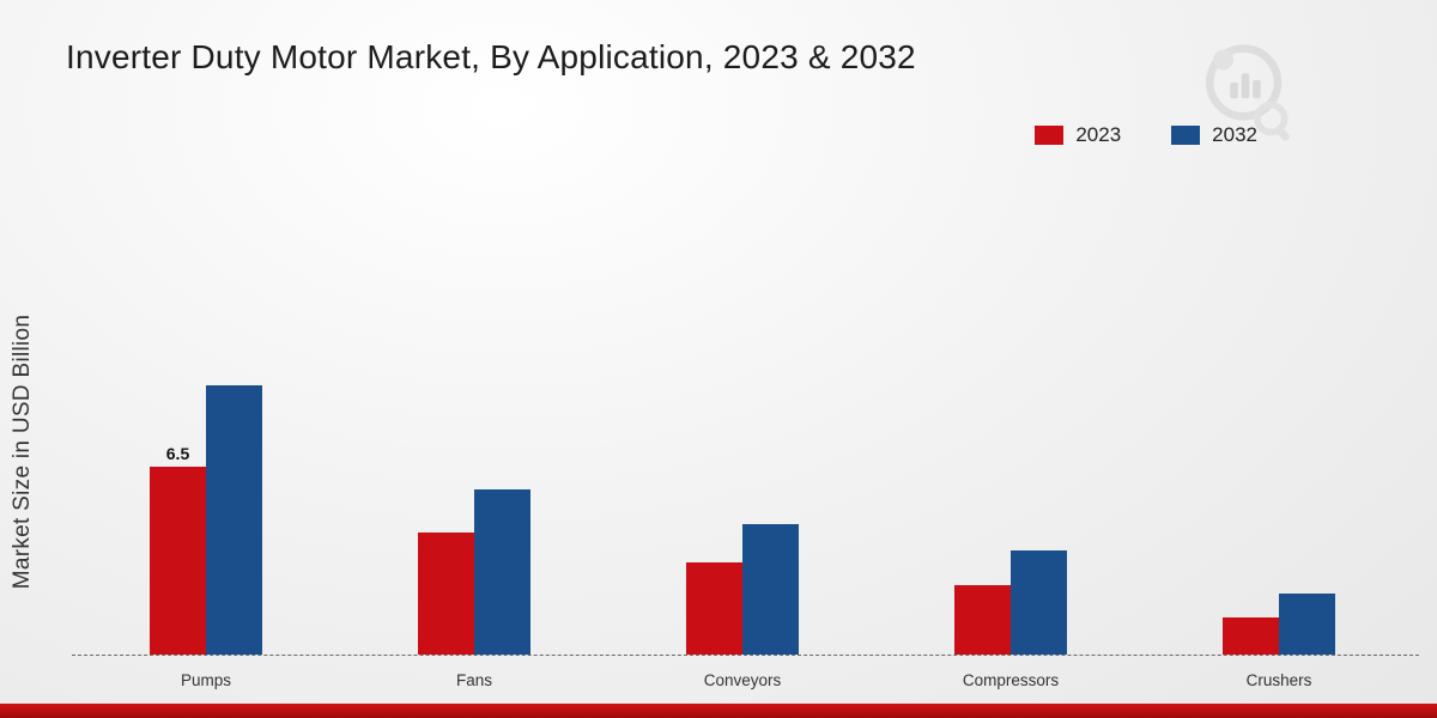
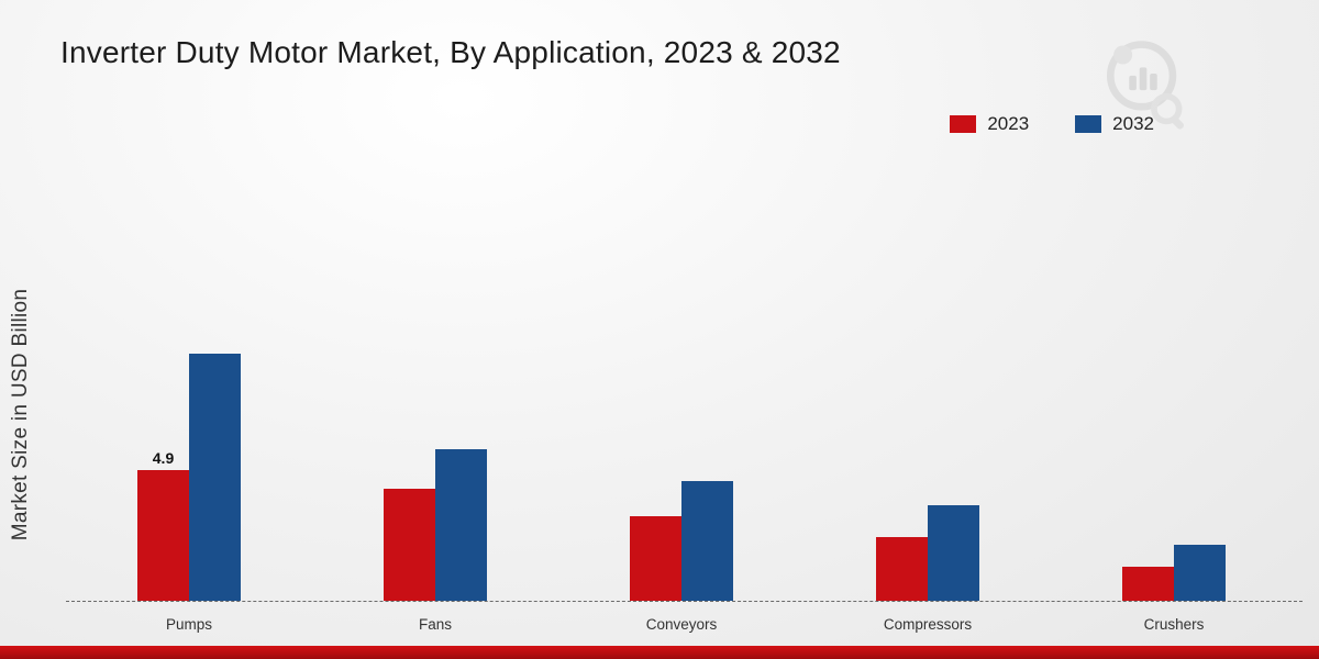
2023/Pumps: 6.5 -> 4.9
